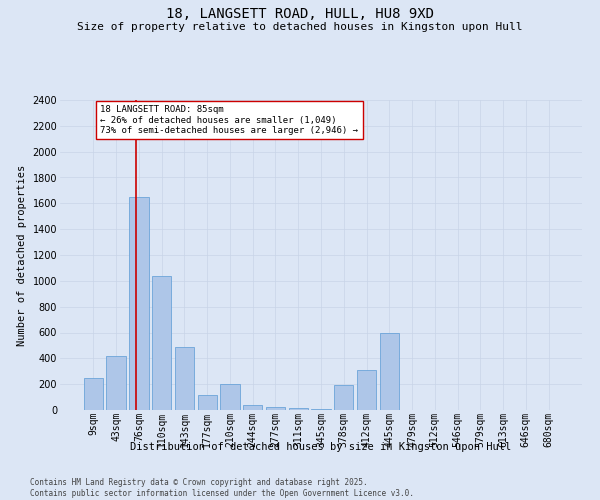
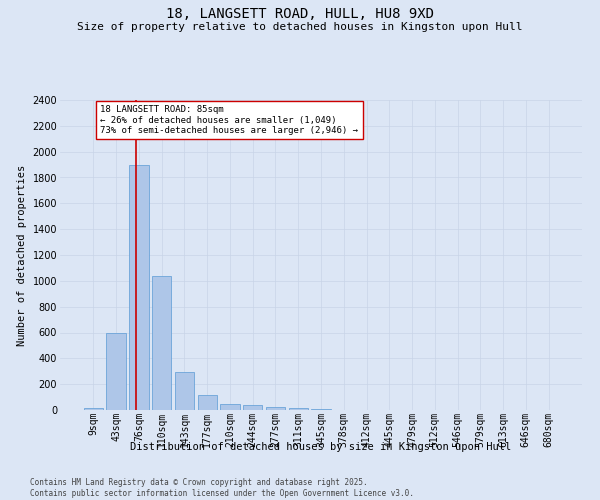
9sqm: 250 -> 20
43sqm: 420 -> 600
76sqm: 1650 -> 1900
143sqm: 490 -> 300
210sqm: 200 -> 50
378sqm: 190 -> 0
412sqm: 310 -> 0
445sqm: 600 -> 0
